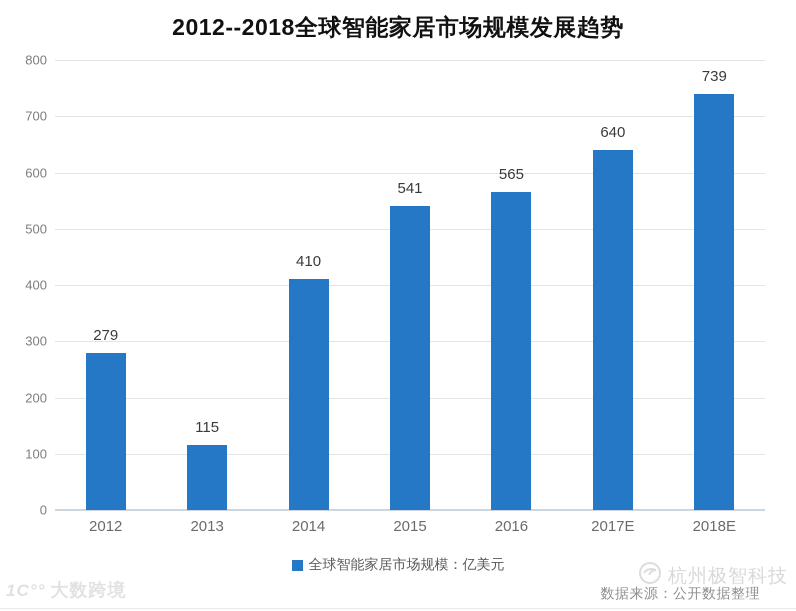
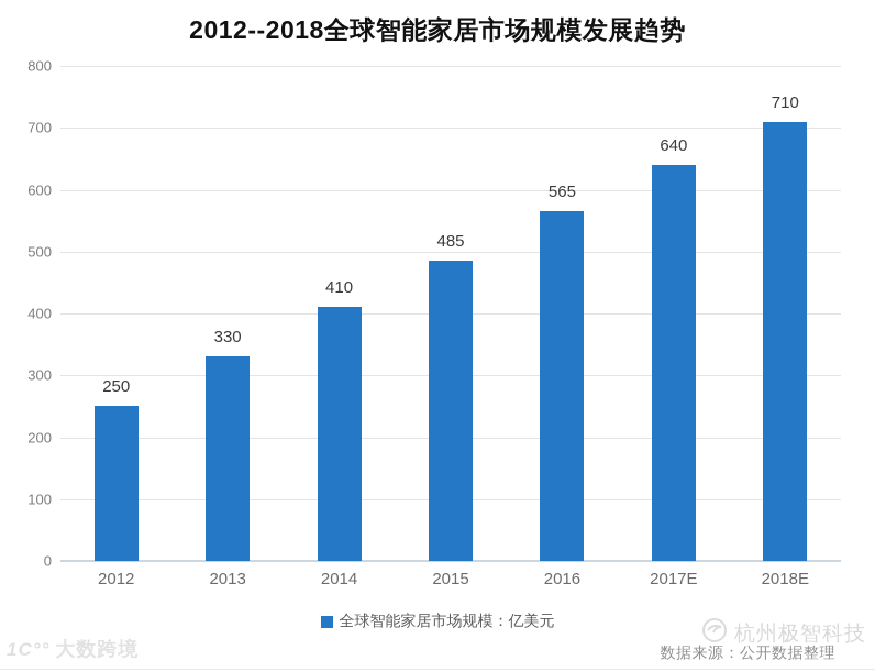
2012: 279 -> 250
2013: 115 -> 330
2015: 541 -> 485
2018E: 739 -> 710
